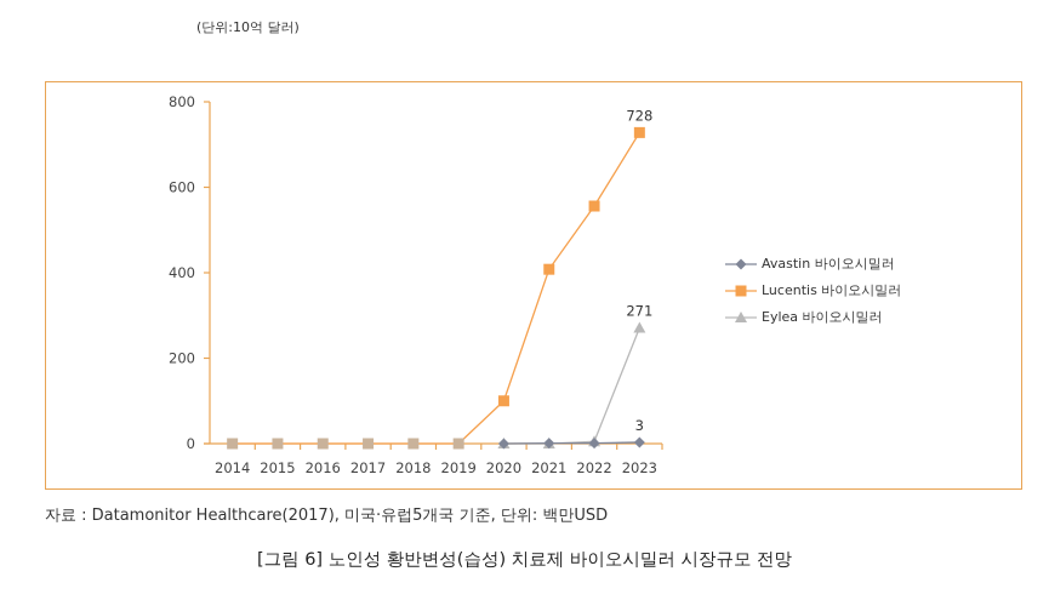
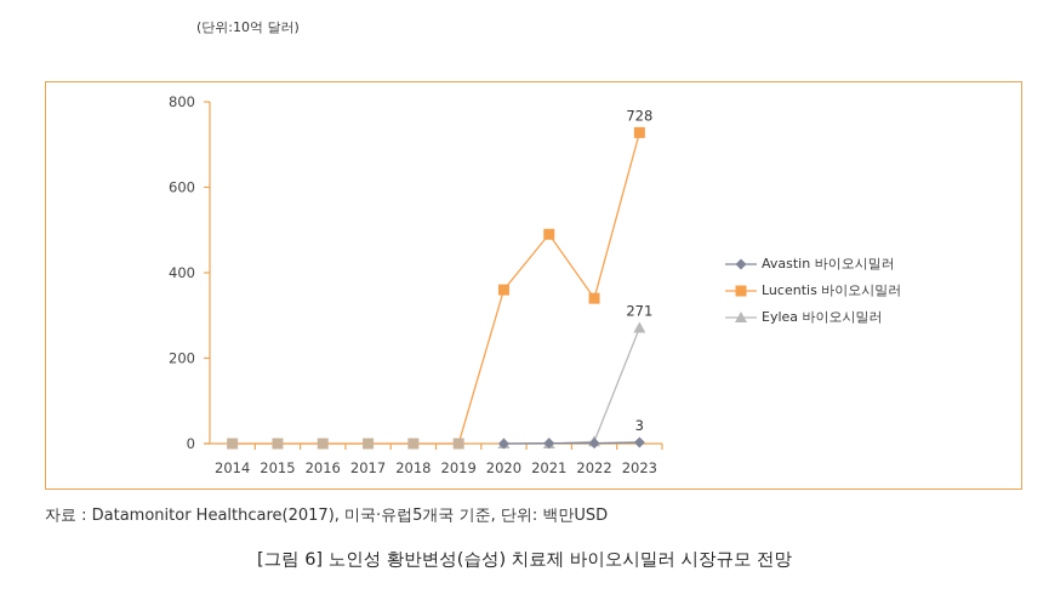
Lucentis 바이오시밀러/2020: 100 -> 360
Lucentis 바이오시밀러/2021: 410 -> 490
Lucentis 바이오시밀러/2022: 560 -> 340
